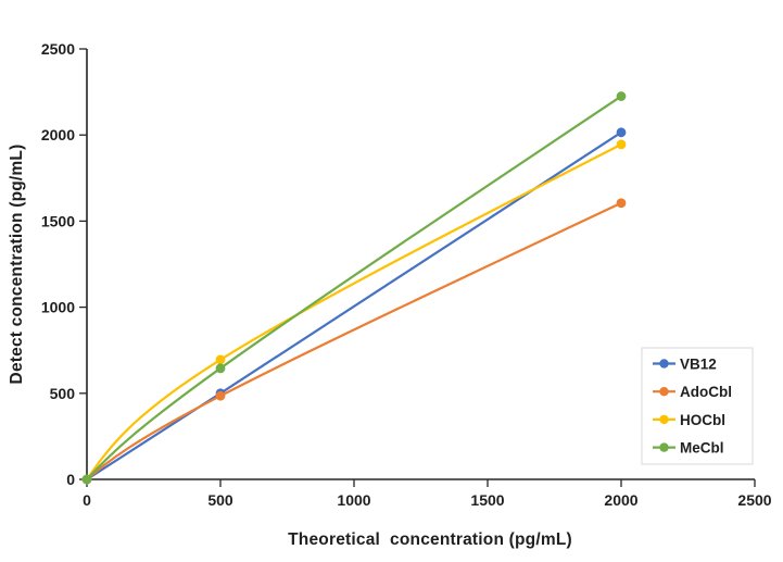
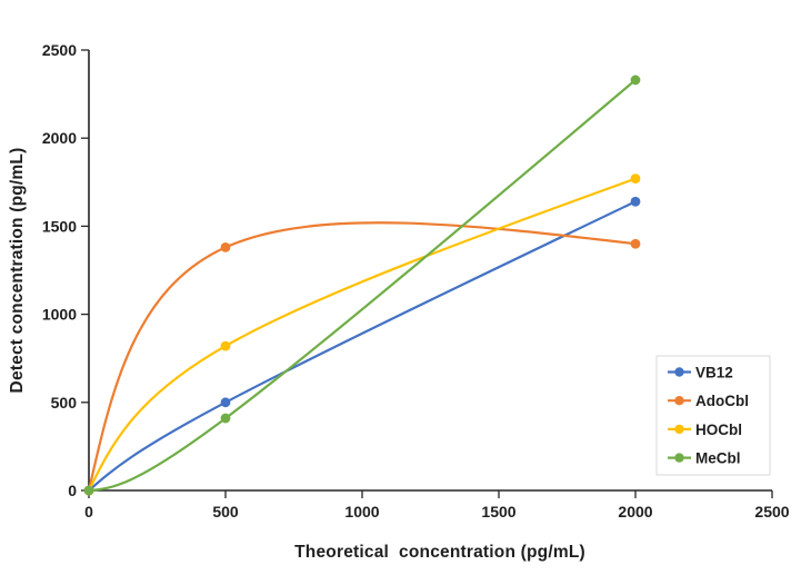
AdoCbl/500: 480 -> 1380
HOCbl/500: 700 -> 820
MeCbl/500: 640 -> 410
VB12/2000: 2020 -> 1640
AdoCbl/2000: 1600 -> 1400
HOCbl/2000: 1940 -> 1770
MeCbl/2000: 2220 -> 2330
